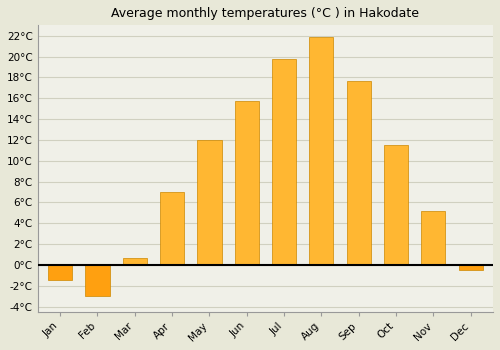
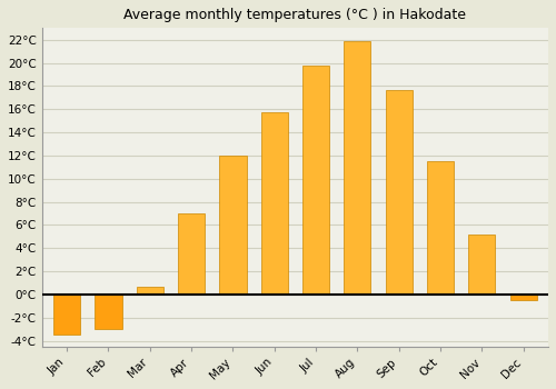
Jan: -1.4°C -> -3.5°C
